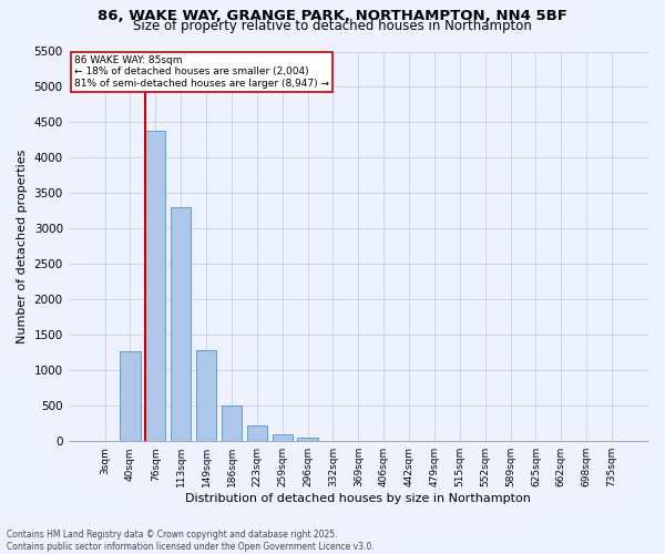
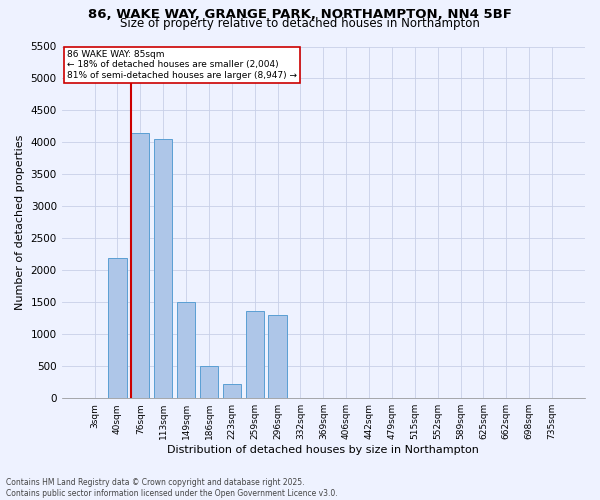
40sqm: 1270 -> 2200
76sqm: 4380 -> 4140
113sqm: 3300 -> 4060
149sqm: 1280 -> 1500
259sqm: 90 -> 1360
296sqm: 60 -> 1300
